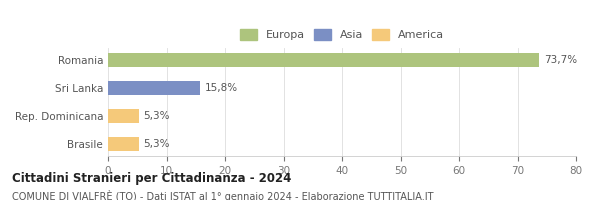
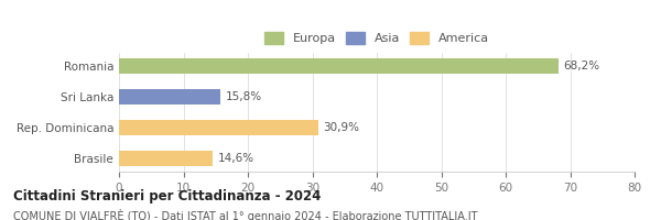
Romania: 73,7% -> 68,2%
Rep. Dominicana: 5,3% -> 30,9%
Brasile: 5,3% -> 14,6%
